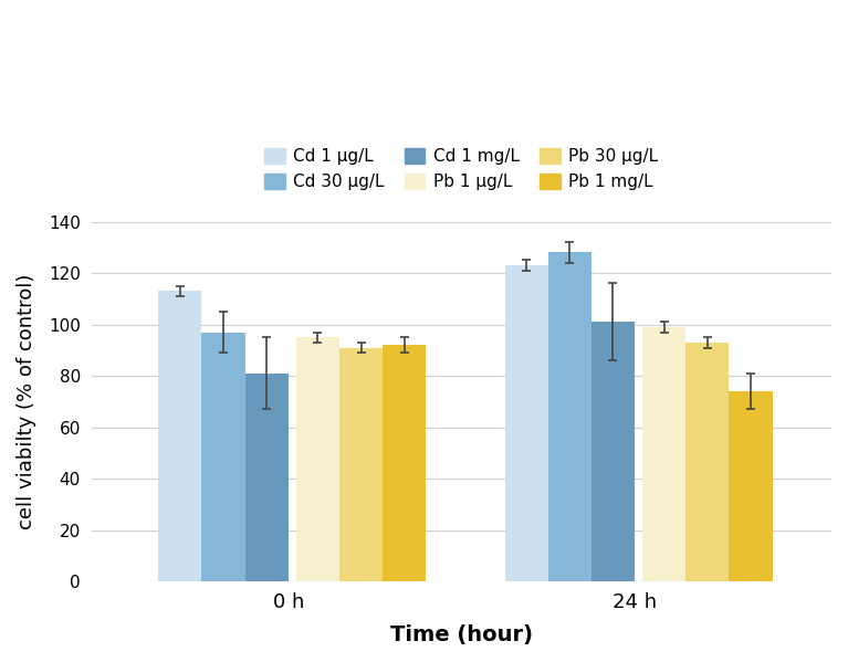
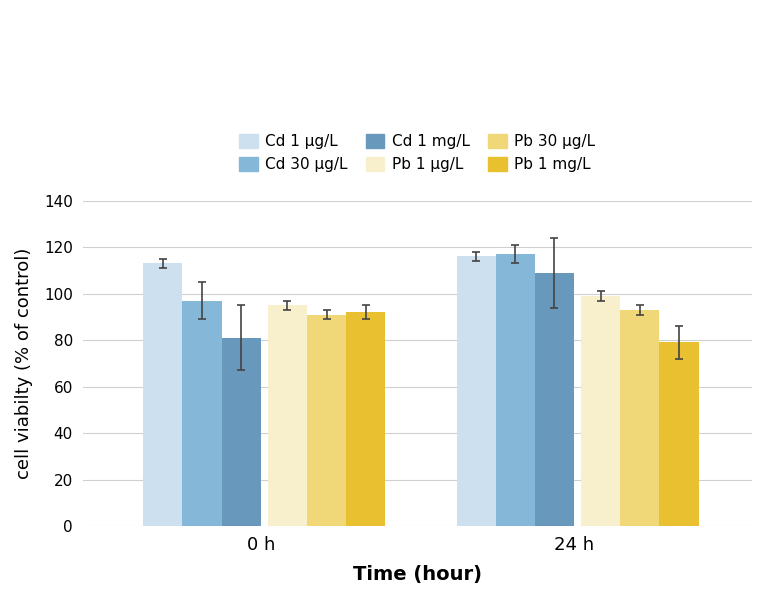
Cd 1 μg/L/24 h: 123 -> 116
Cd 30 μg/L/24 h: 128 -> 117
Cd 1 mg/L/24 h: 101 -> 109
Pb 1 mg/L/24 h: 74 -> 79
